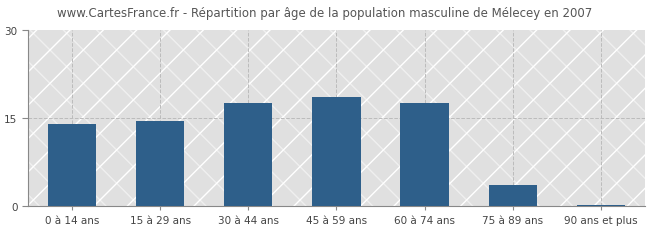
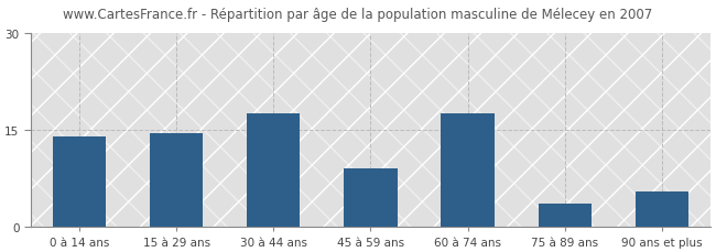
45 à 59 ans: 18.5 -> 9.0
90 ans et plus: 0.2 -> 5.4
